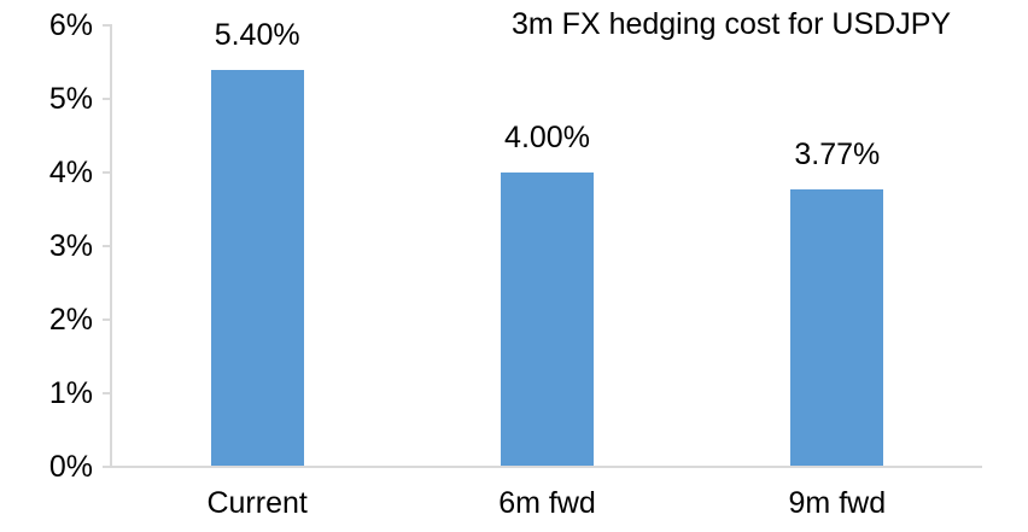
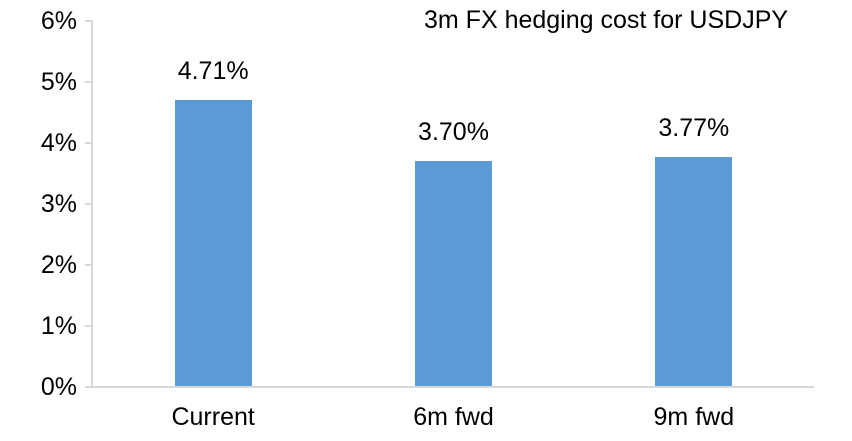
Current: 5.40% -> 4.71%
6m fwd: 4.00% -> 3.70%
